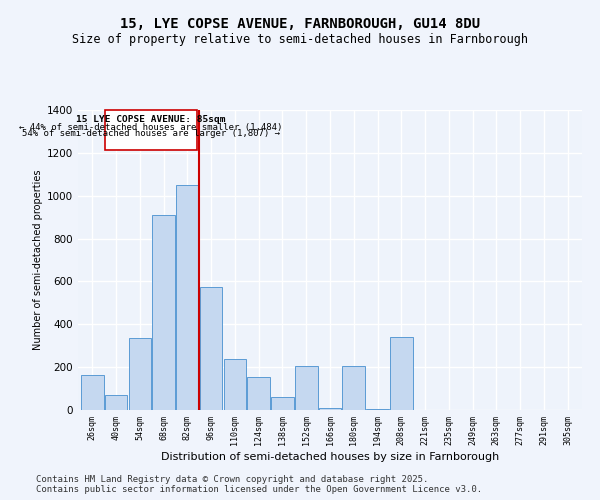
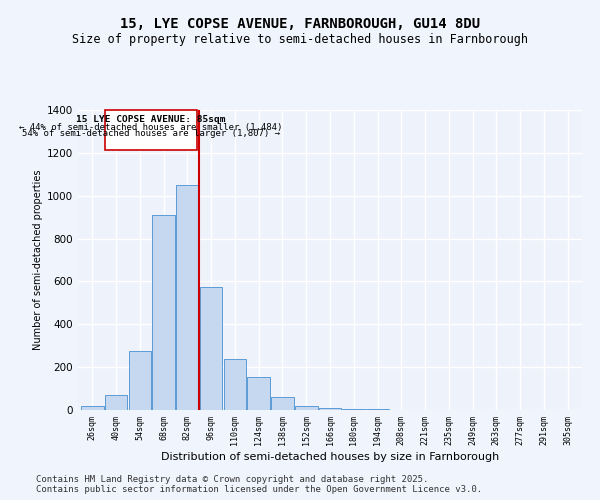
26sqm: 165 -> 20
54sqm: 335 -> 275
152sqm: 205 -> 20
180sqm: 205 -> 5
208sqm: 340 -> 2
